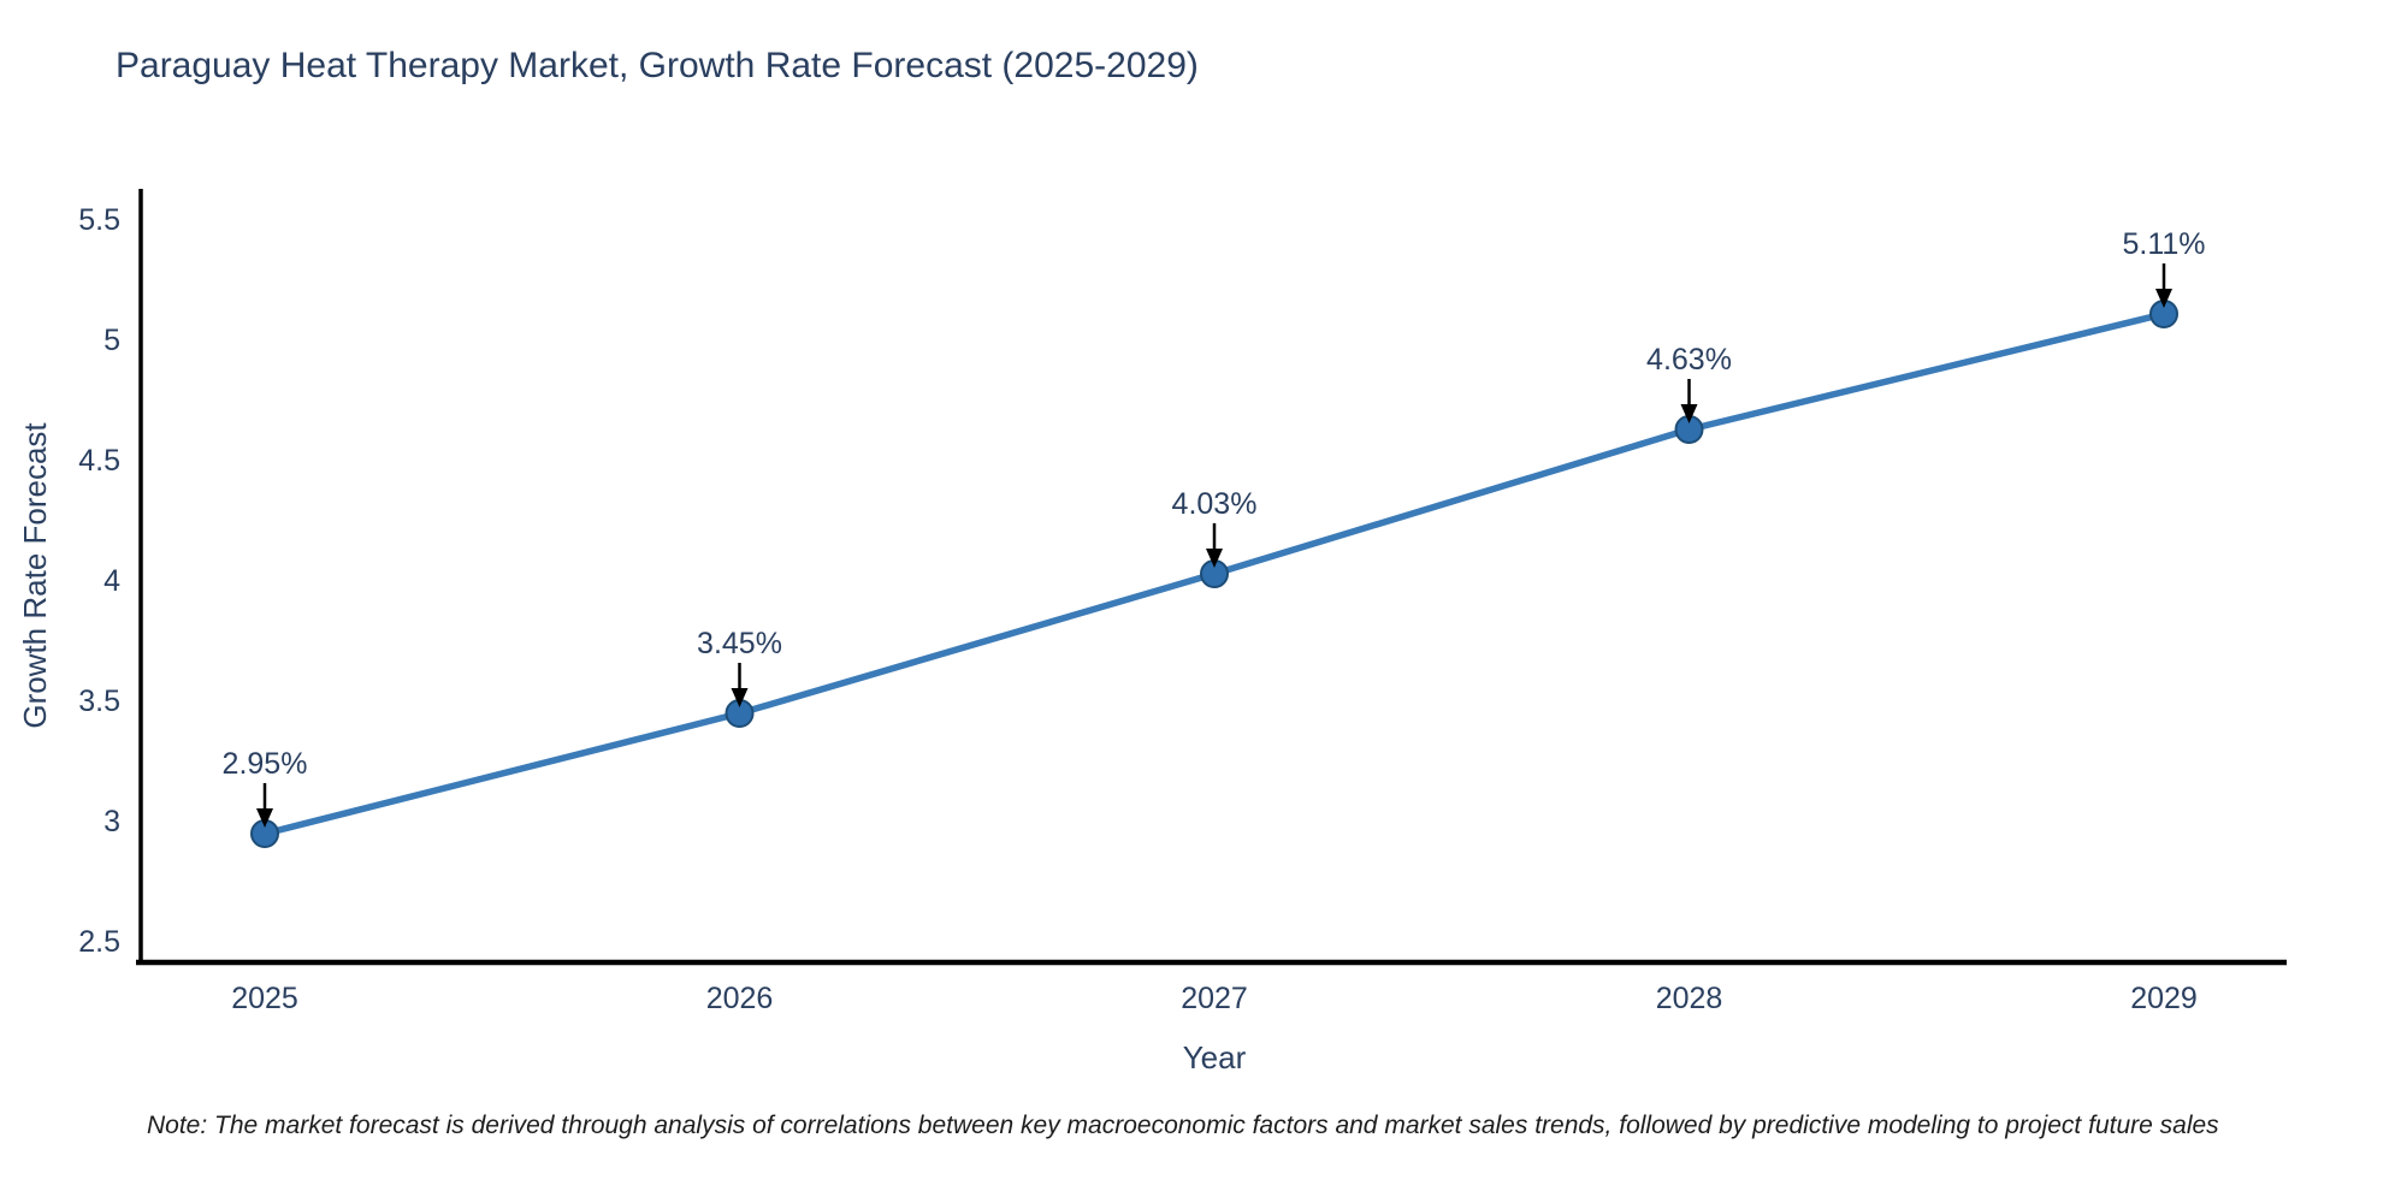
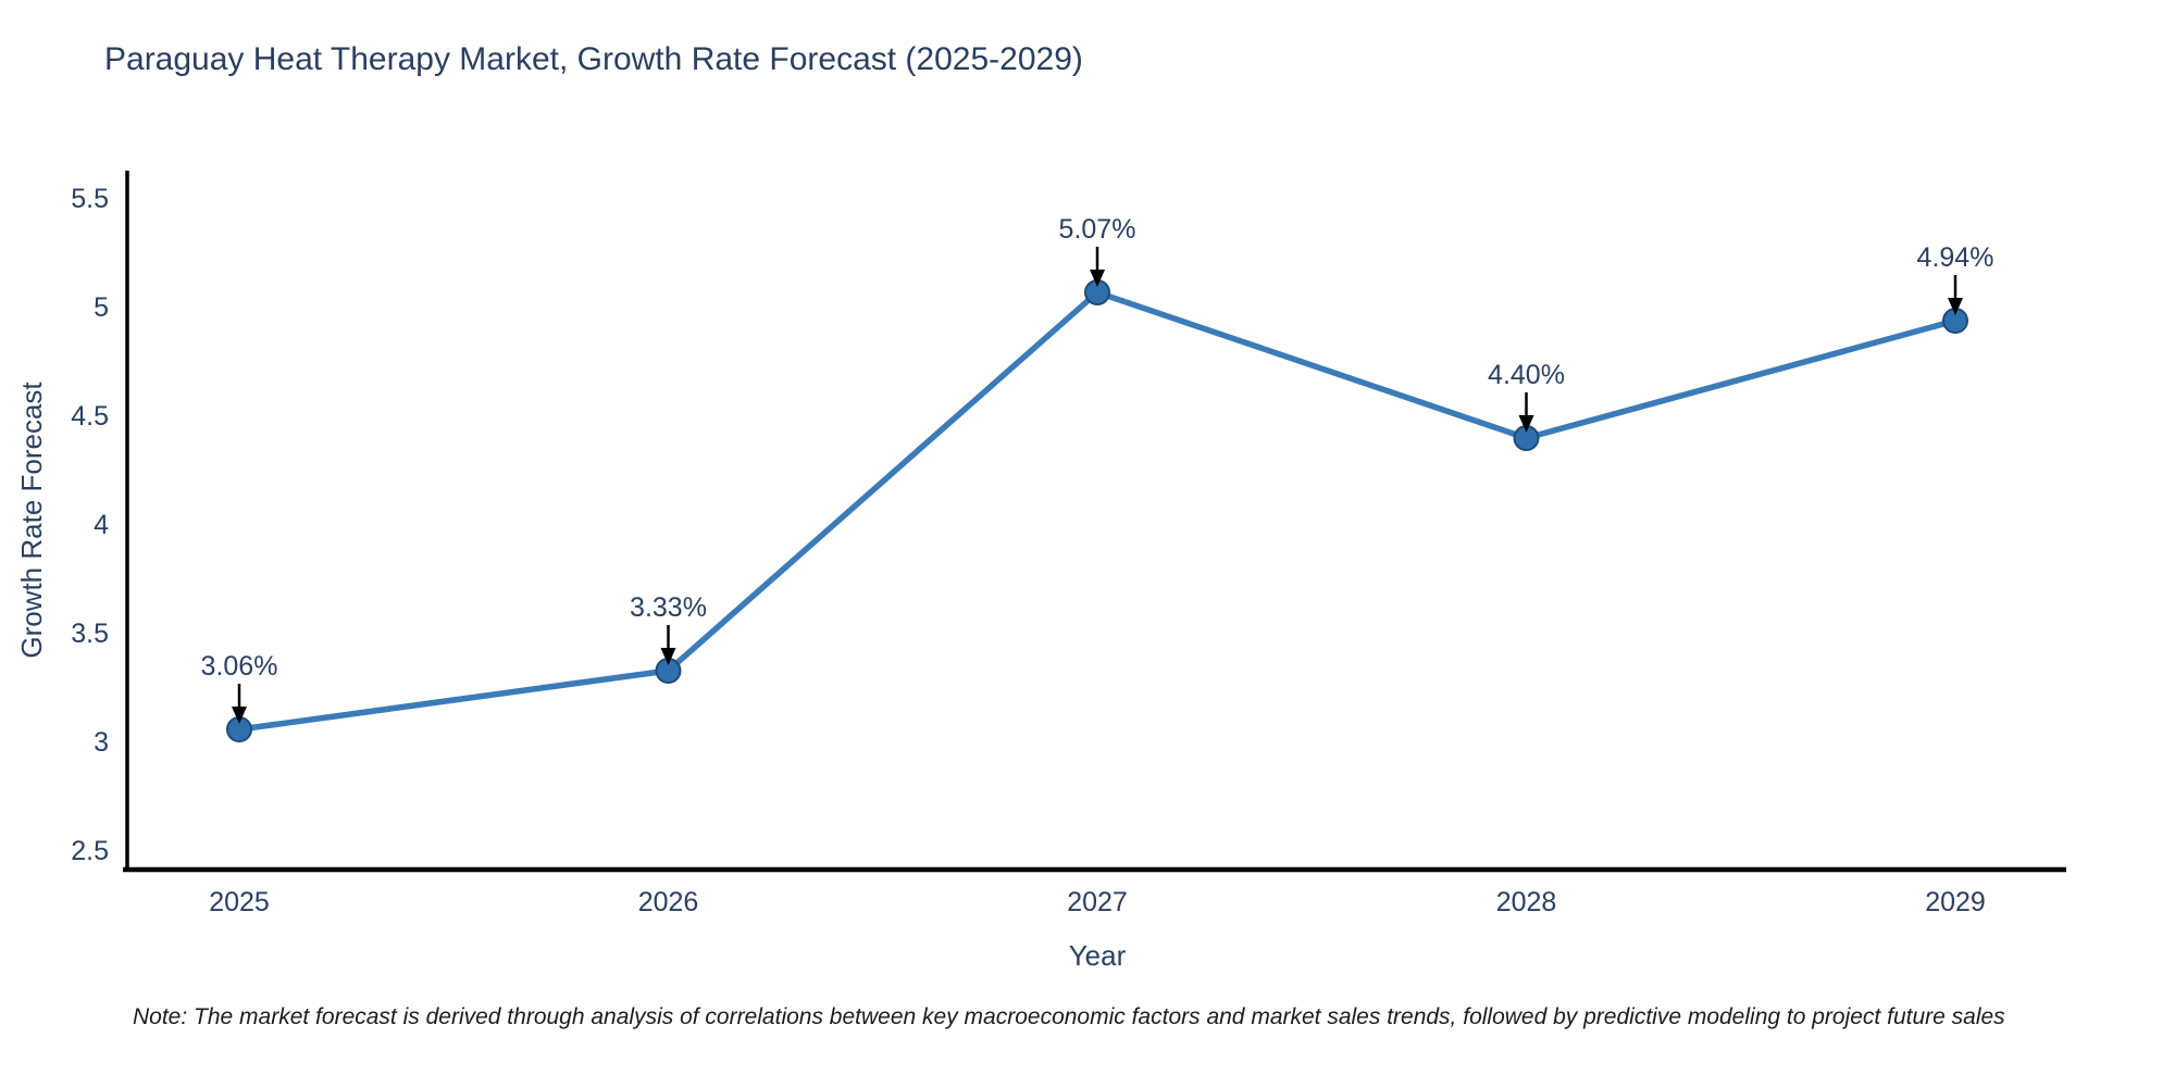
2025: 2.95% -> 3.06%
2026: 3.45% -> 3.33%
2027: 4.03% -> 5.07%
2028: 4.63% -> 4.40%
2029: 5.11% -> 4.94%
